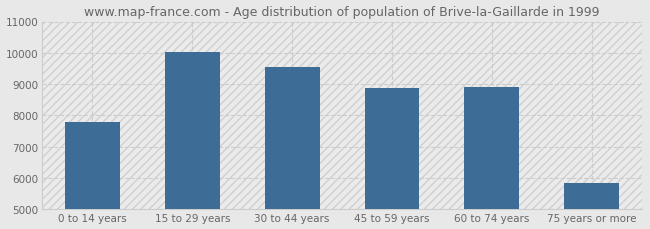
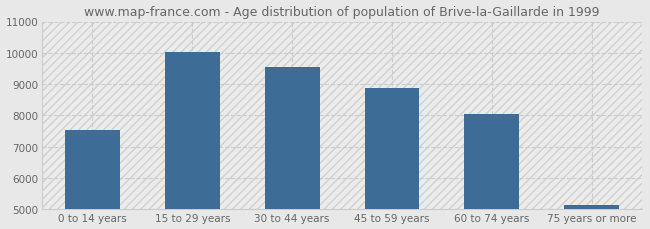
0 to 14 years: 7800 -> 7520
60 to 74 years: 8900 -> 8060
75 years or more: 5850 -> 5150
